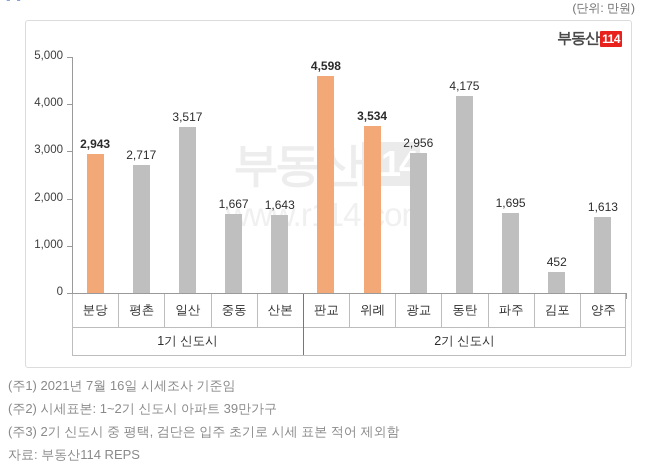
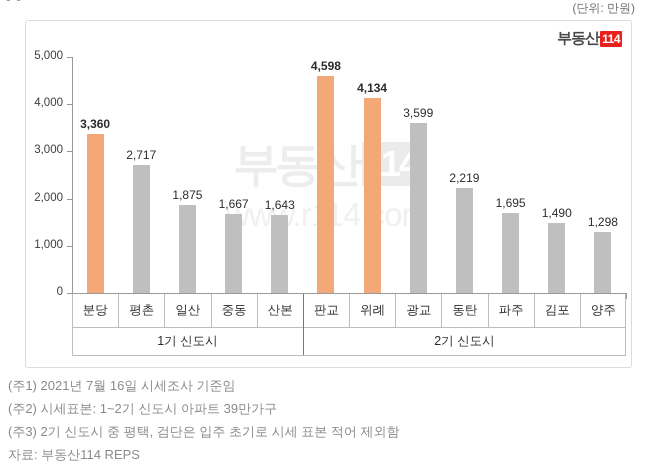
분당: 2,943 -> 3,360
일산: 3,517 -> 1,875
위례: 3,534 -> 4,134
광교: 2,956 -> 3,599
동탄: 4,175 -> 2,219
김포: 452 -> 1,490
양주: 1,613 -> 1,298
